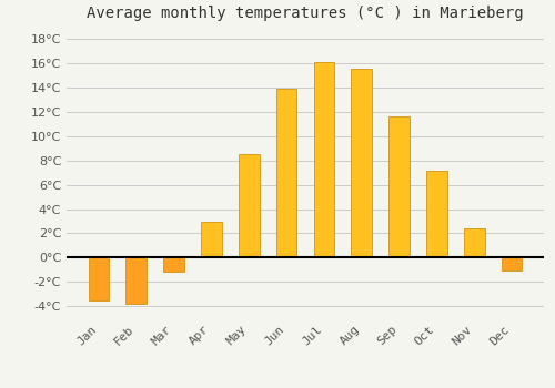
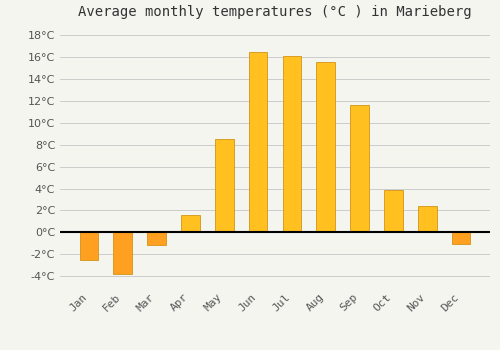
Jan: -3.5°C -> -2.5°C
Apr: 3.0°C -> 1.6°C
Jun: 13.9°C -> 16.5°C
Oct: 7.2°C -> 3.9°C
